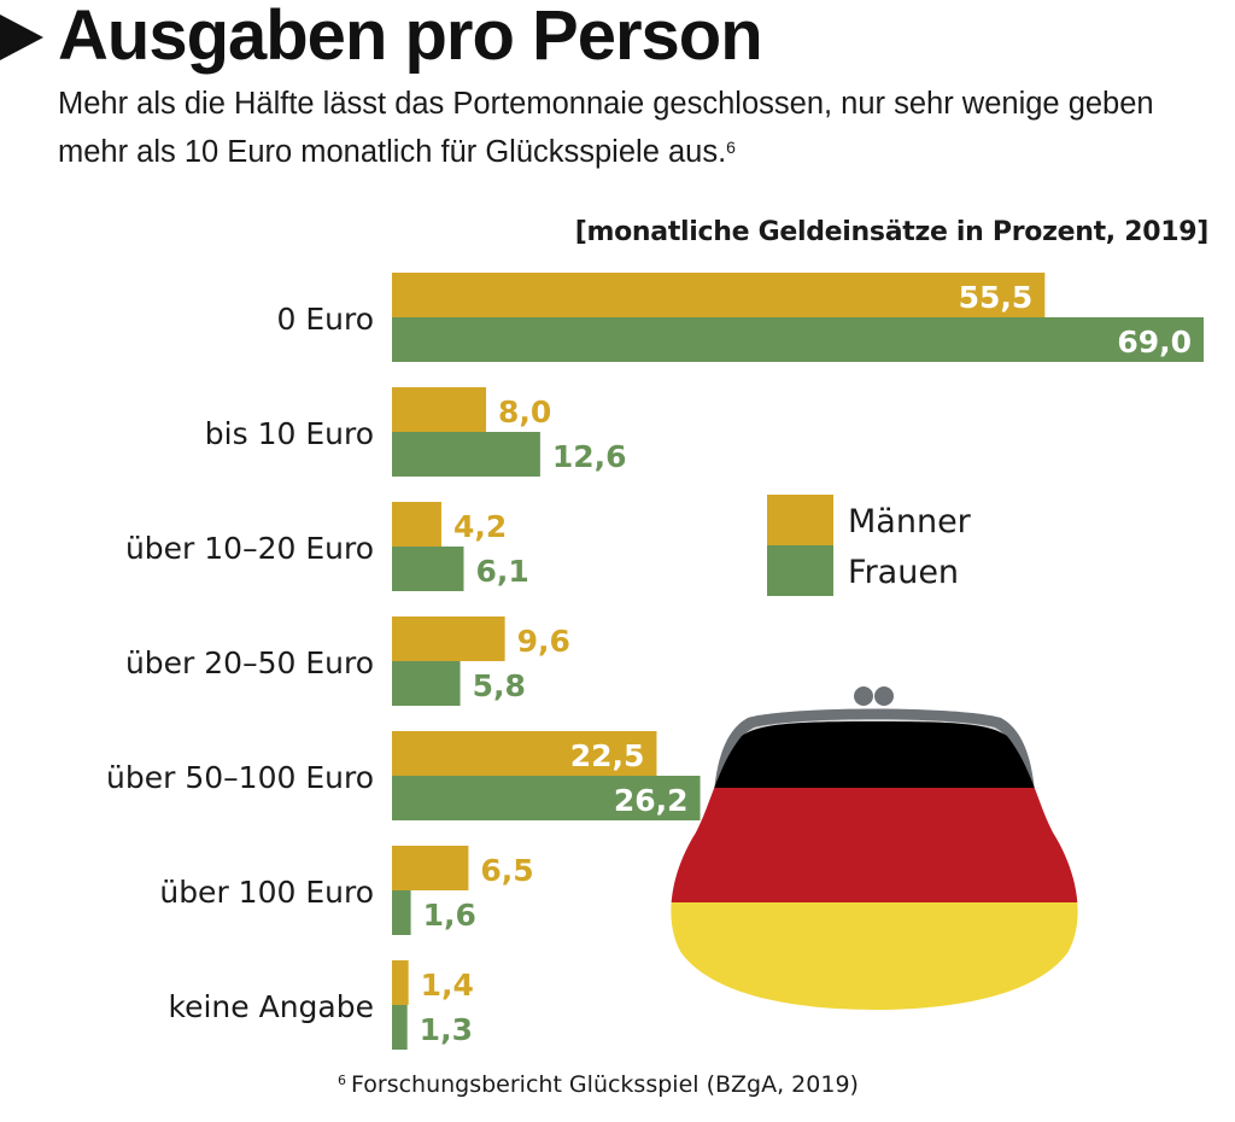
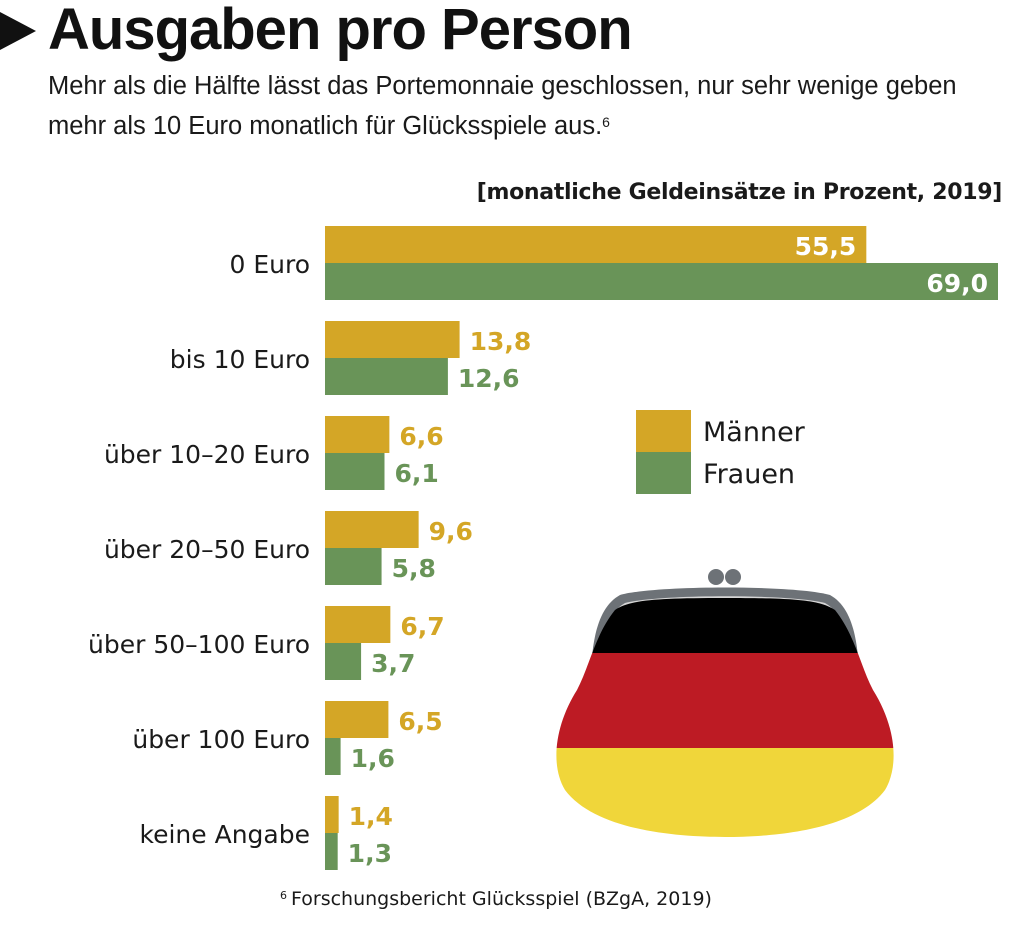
Männer/bis 10 Euro: 8,0 -> 13,8
Männer/über 10–20 Euro: 4,2 -> 6,6
Männer/über 50–100 Euro: 22,5 -> 6,7
Frauen/über 50–100 Euro: 26,2 -> 3,7
